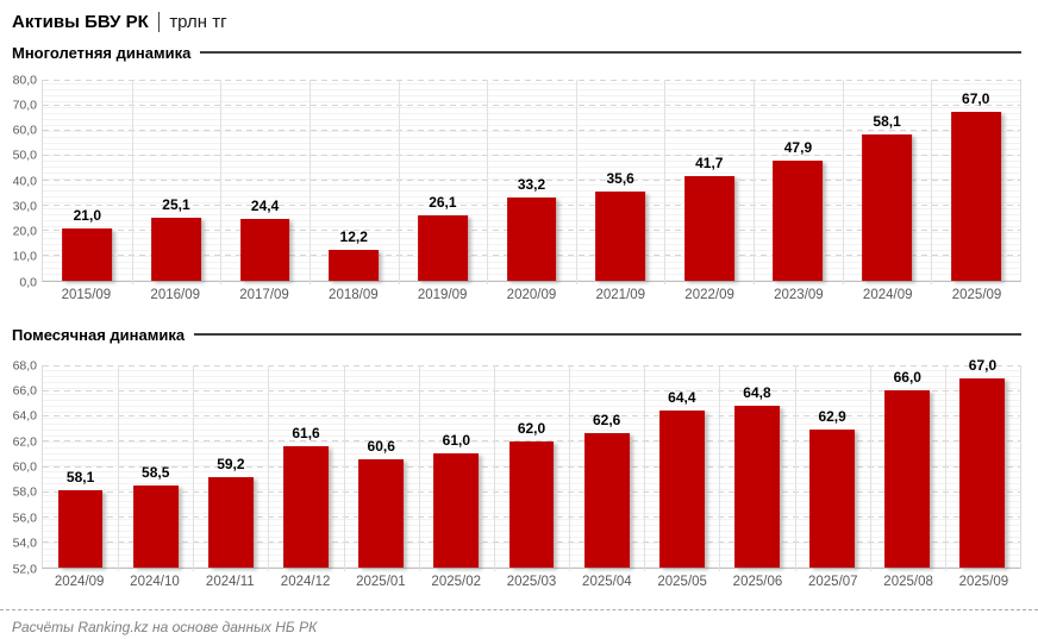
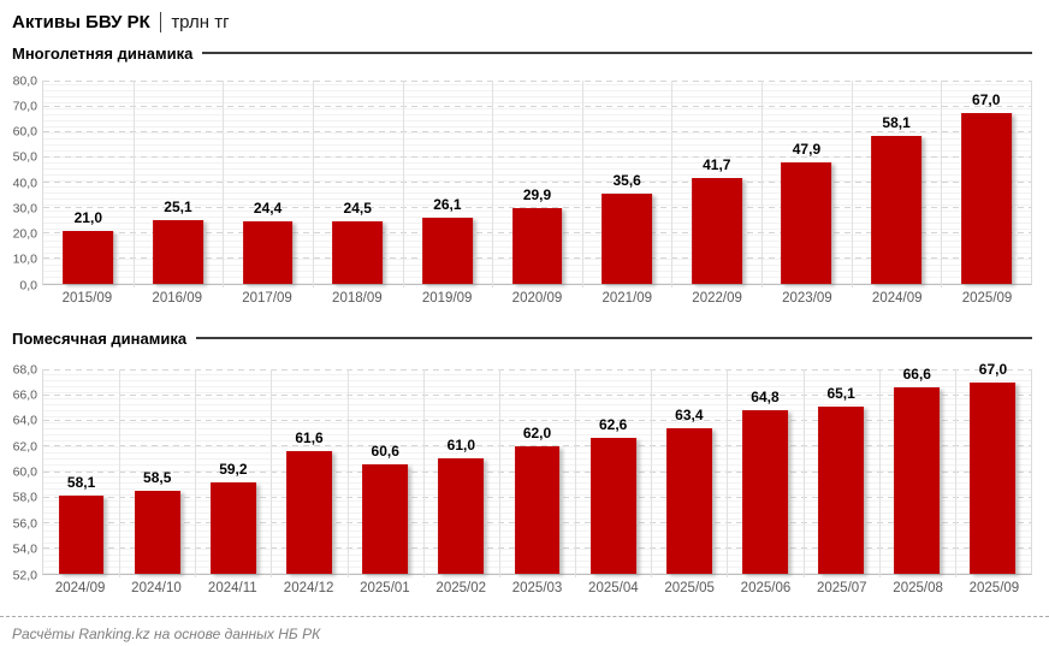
Многолетняя динамика/2018/09: 12,2 -> 24,5
Многолетняя динамика/2020/09: 33,2 -> 29,9
Помесячная динамика/2025/05: 64,4 -> 63,4
Помесячная динамика/2025/07: 62,9 -> 65,1
Помесячная динамика/2025/08: 66,0 -> 66,6
